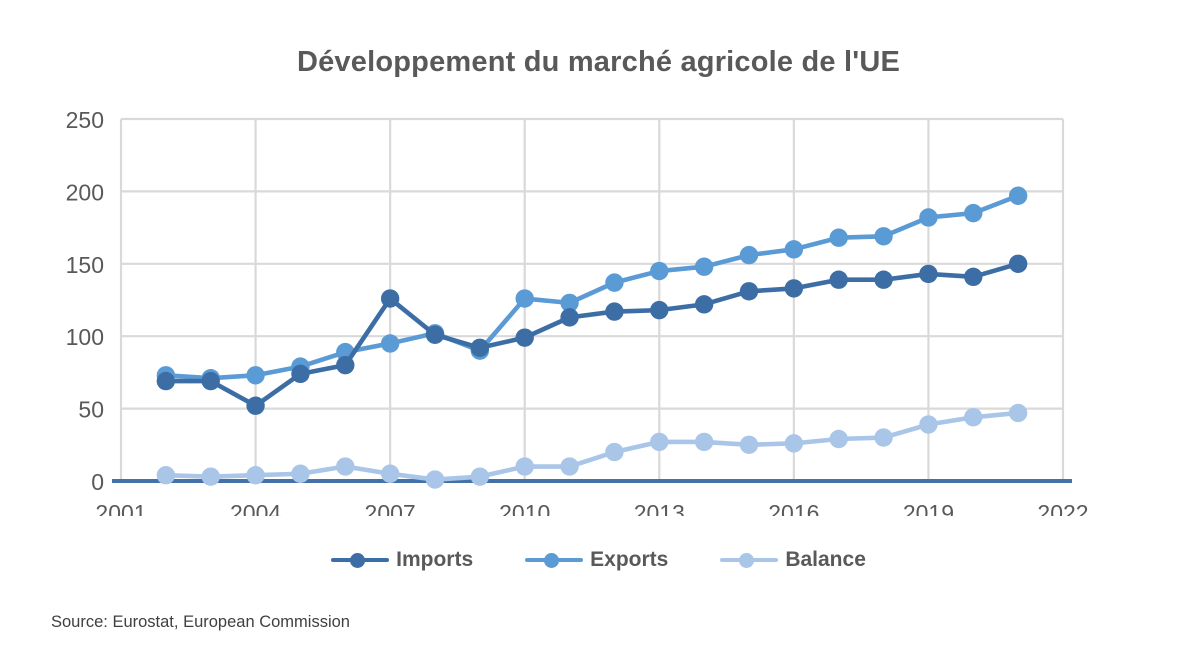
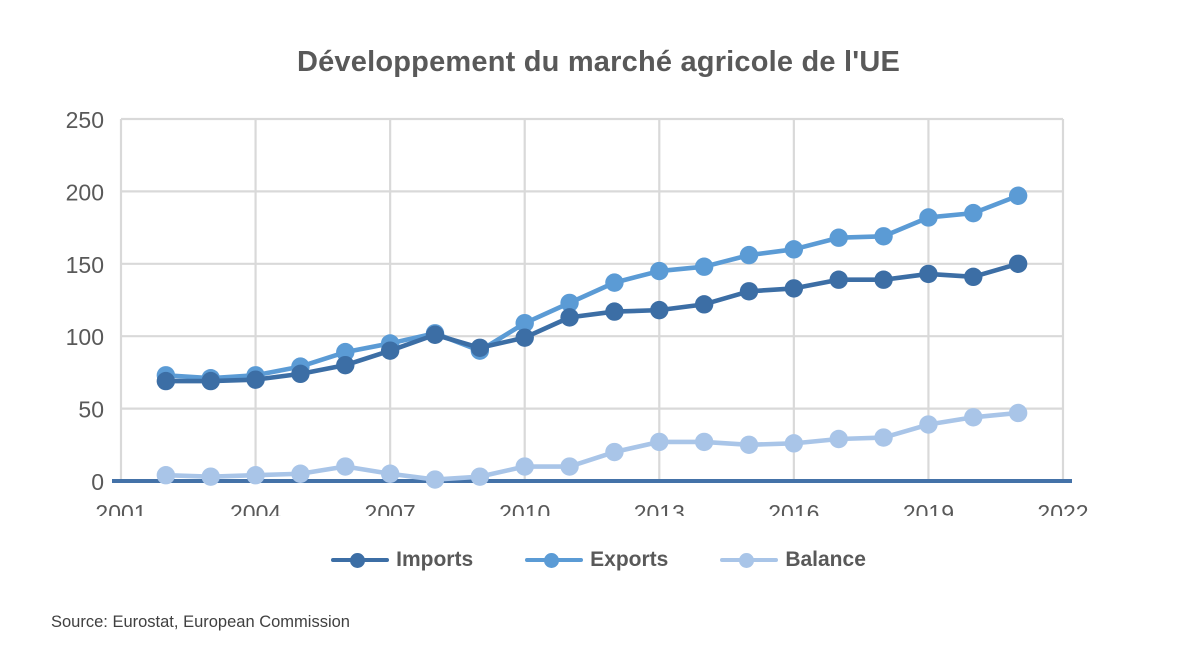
Imports/2004: 52 -> 70
Imports/2007: 126 -> 90
Exports/2010: 126 -> 109
